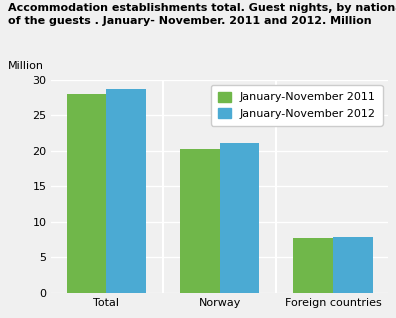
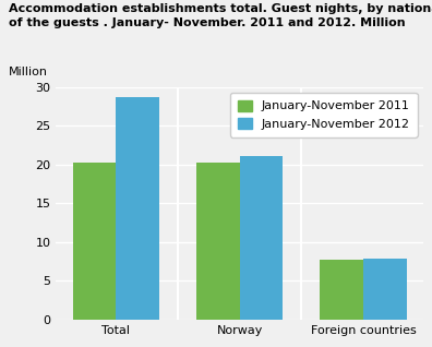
January-November 2011/Total: 28.0 -> 20.2
